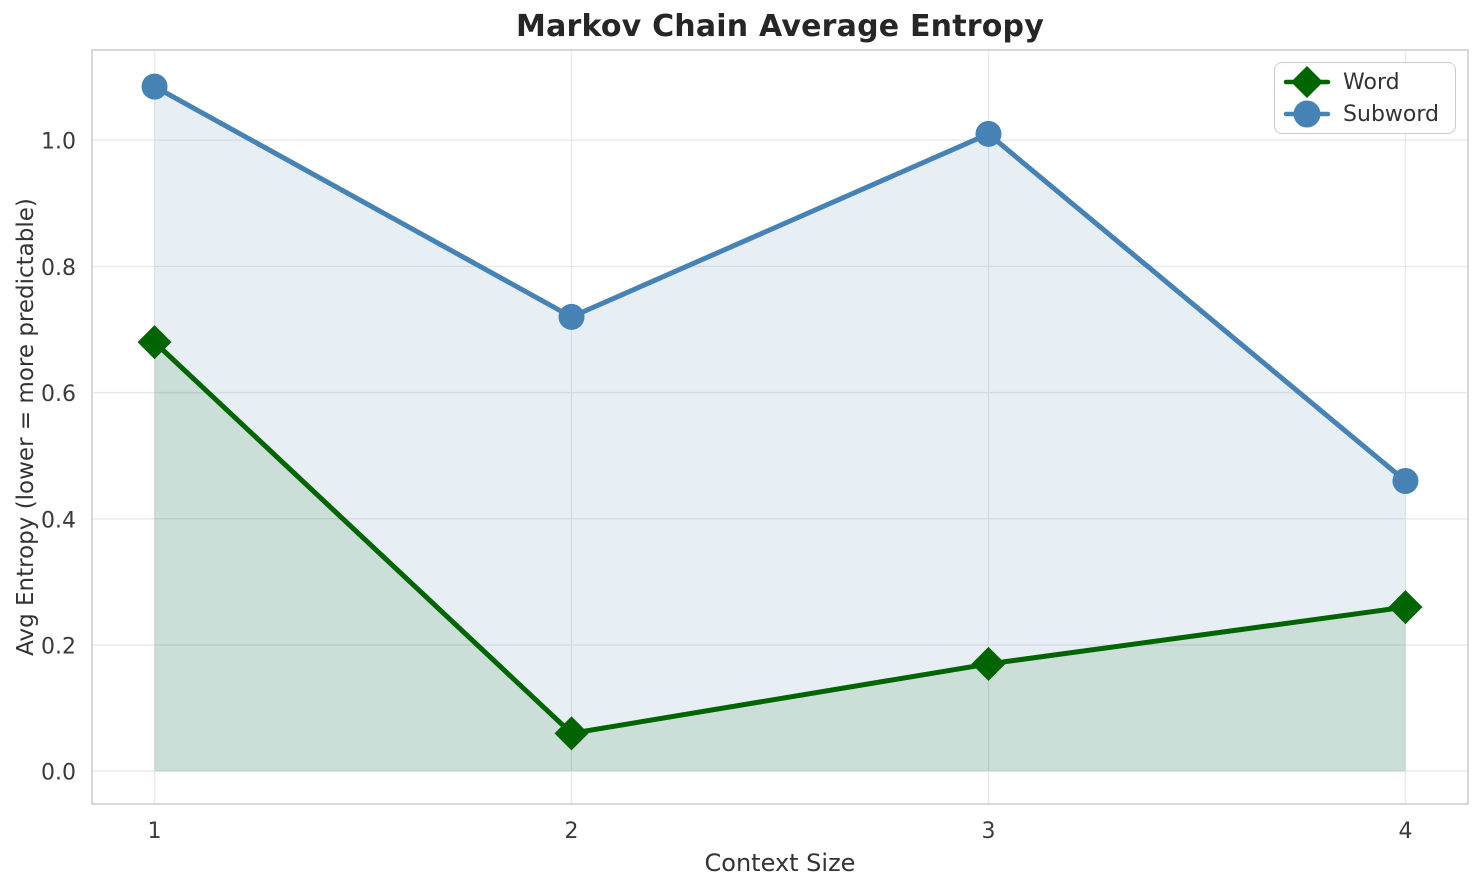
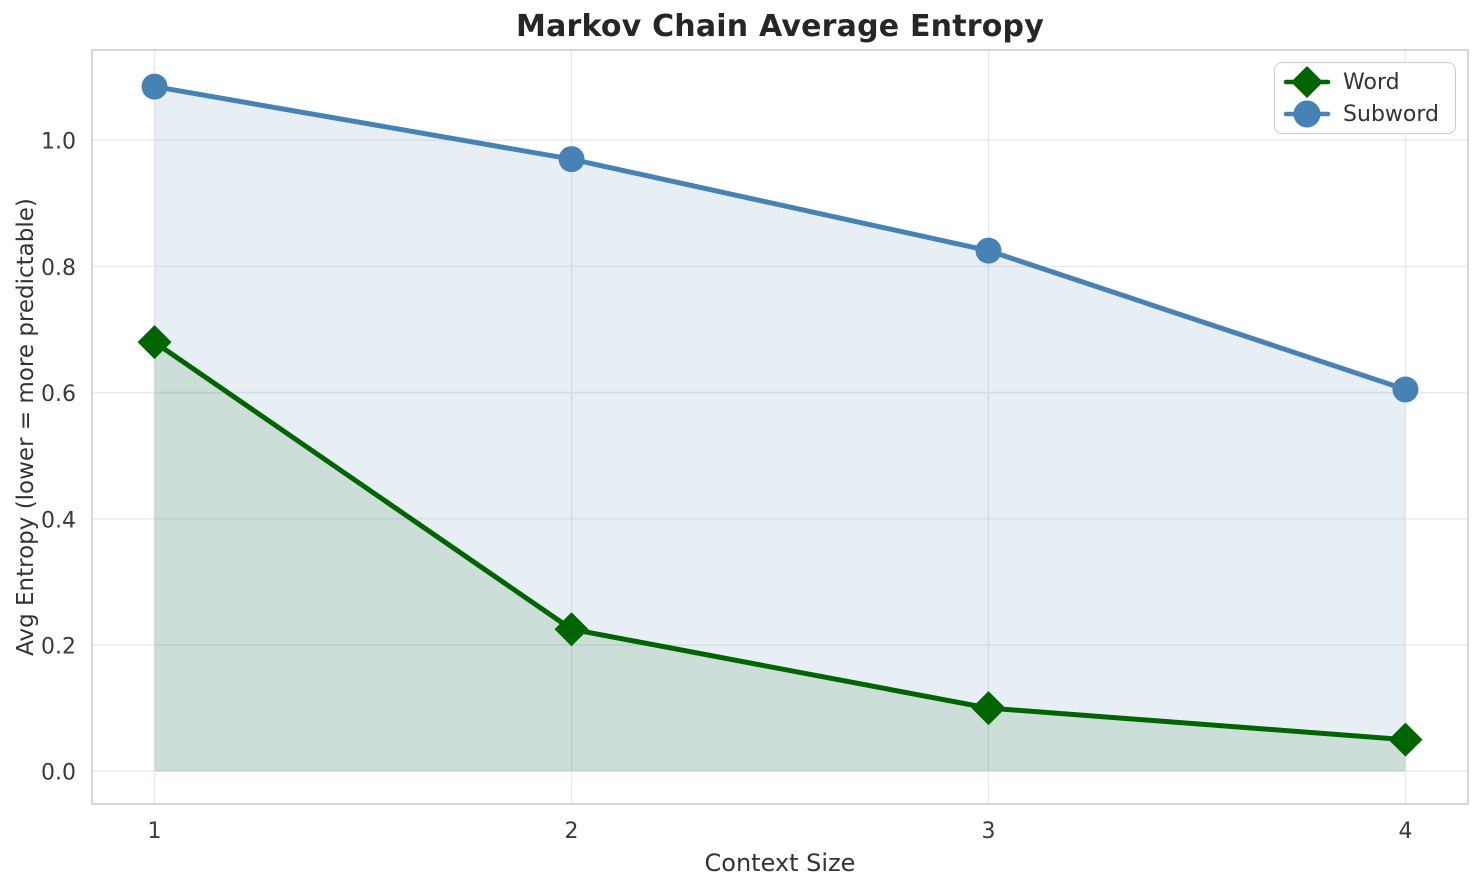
Word/2: 0.06 -> 0.23
Subword/2: 0.72 -> 0.97
Word/3: 0.17 -> 0.10
Subword/3: 1.01 -> 0.82
Word/4: 0.26 -> 0.05
Subword/4: 0.46 -> 0.60
